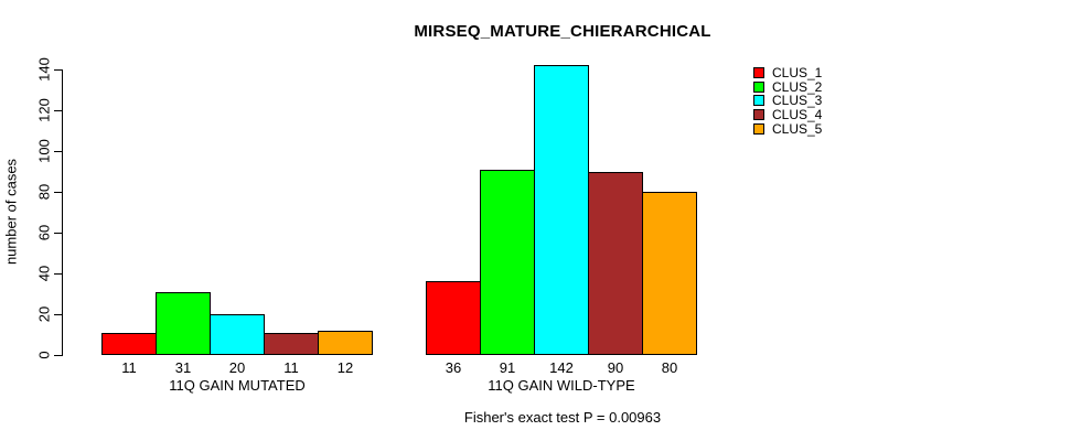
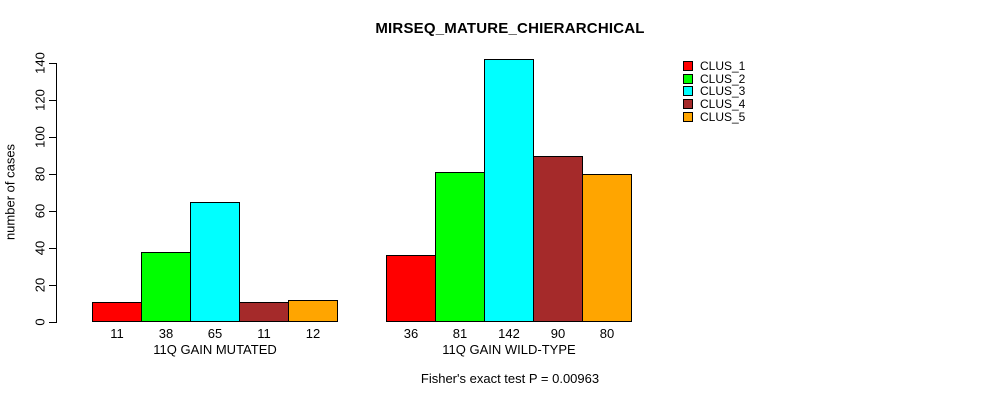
CLUS_2/11Q GAIN MUTATED: 31 -> 38
CLUS_3/11Q GAIN MUTATED: 20 -> 65
CLUS_2/11Q GAIN WILD-TYPE: 91 -> 81
